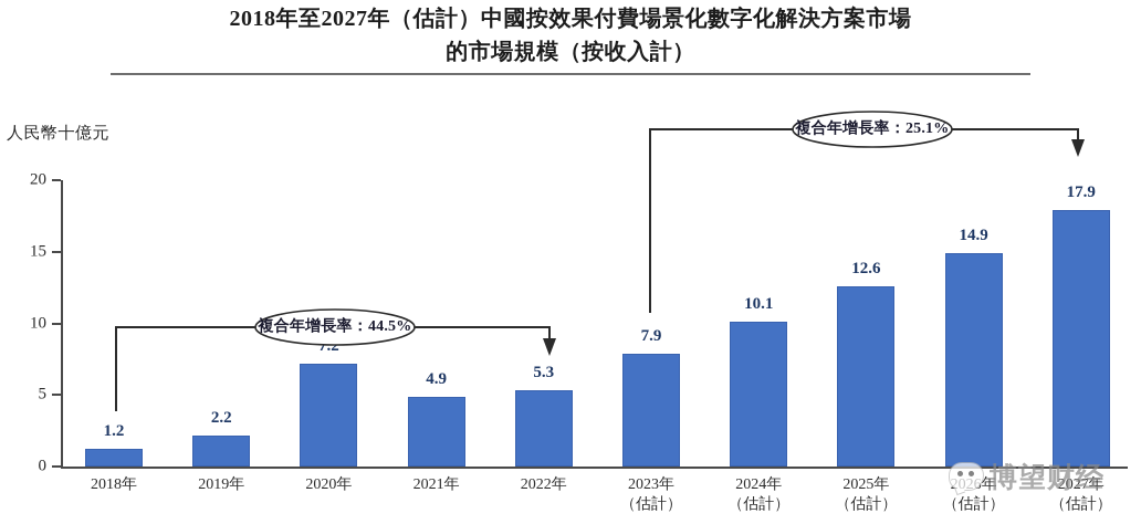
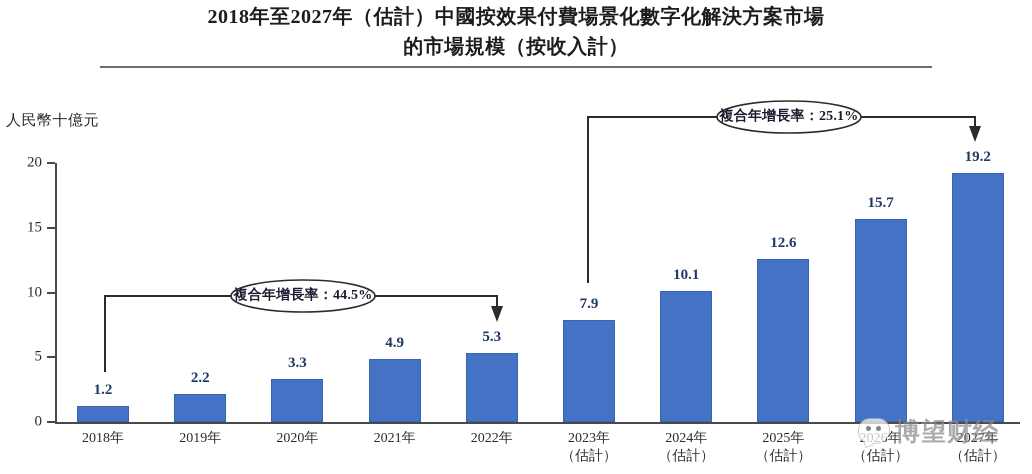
2020年: 7.2 -> 3.3
2026年: 14.9 -> 15.7
2027年: 17.9 -> 19.2
